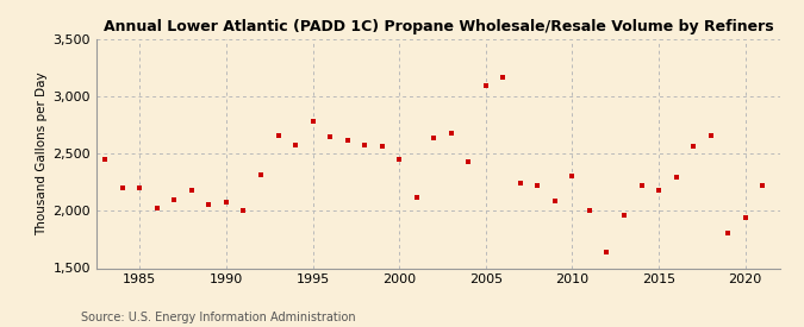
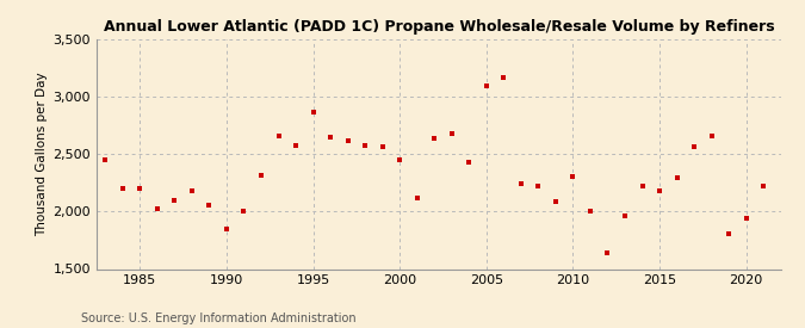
1990: 2,080 -> 1,850
1995: 2,780 -> 2,870
